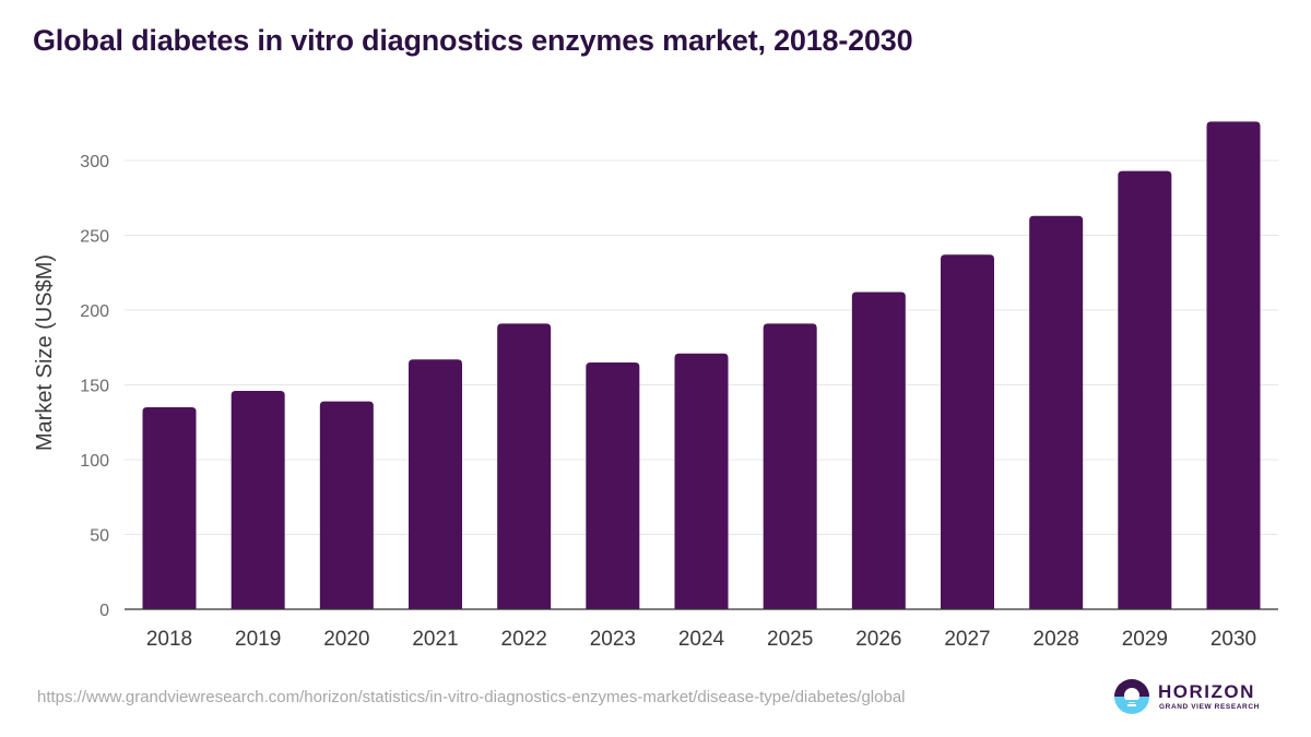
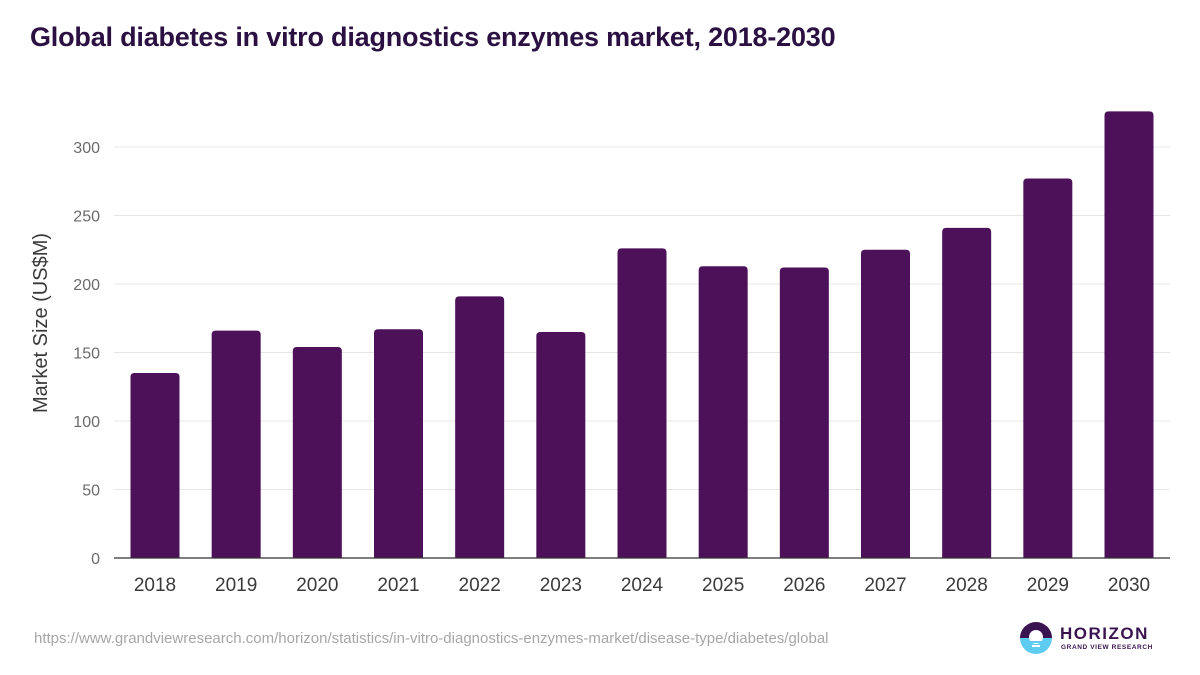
2019: 146 -> 166
2020: 139 -> 154
2024: 171 -> 226
2025: 191 -> 213
2027: 237 -> 225
2028: 263 -> 241
2029: 293 -> 277
